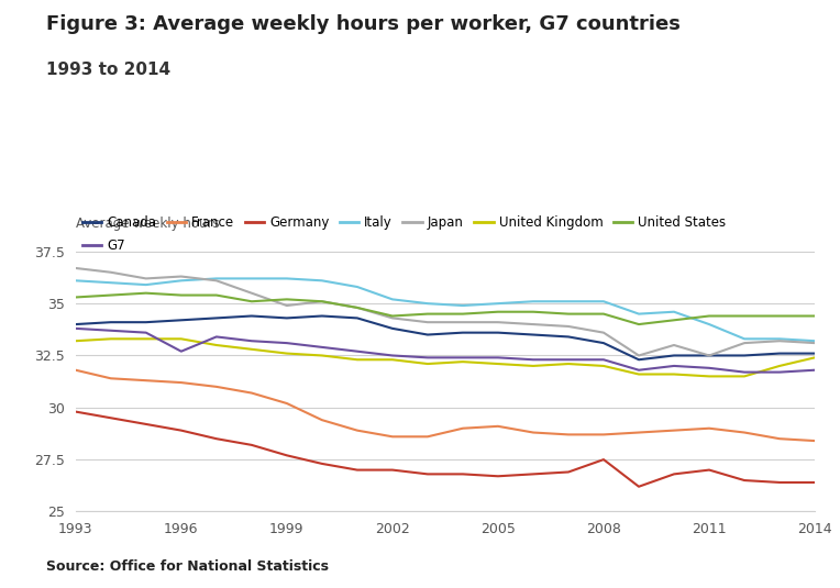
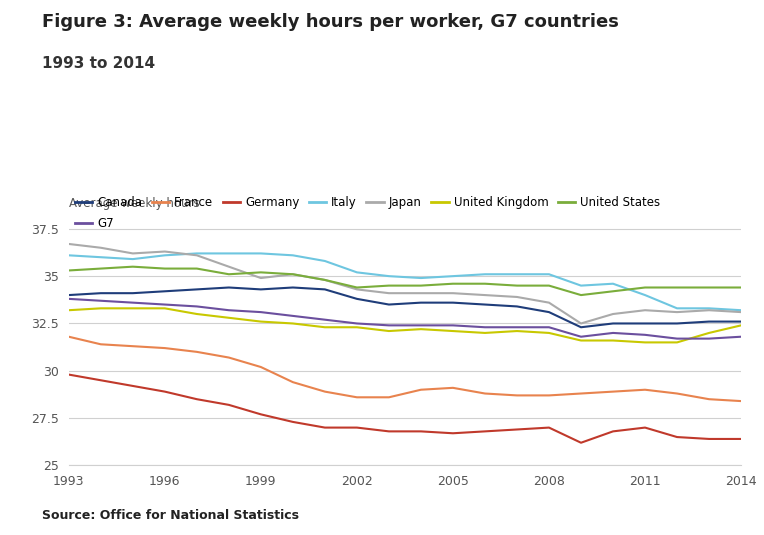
G7/1996: 32.7 -> 33.5
Germany/2008: 27.5 -> 27.0
Japan/2011: 32.5 -> 33.2
